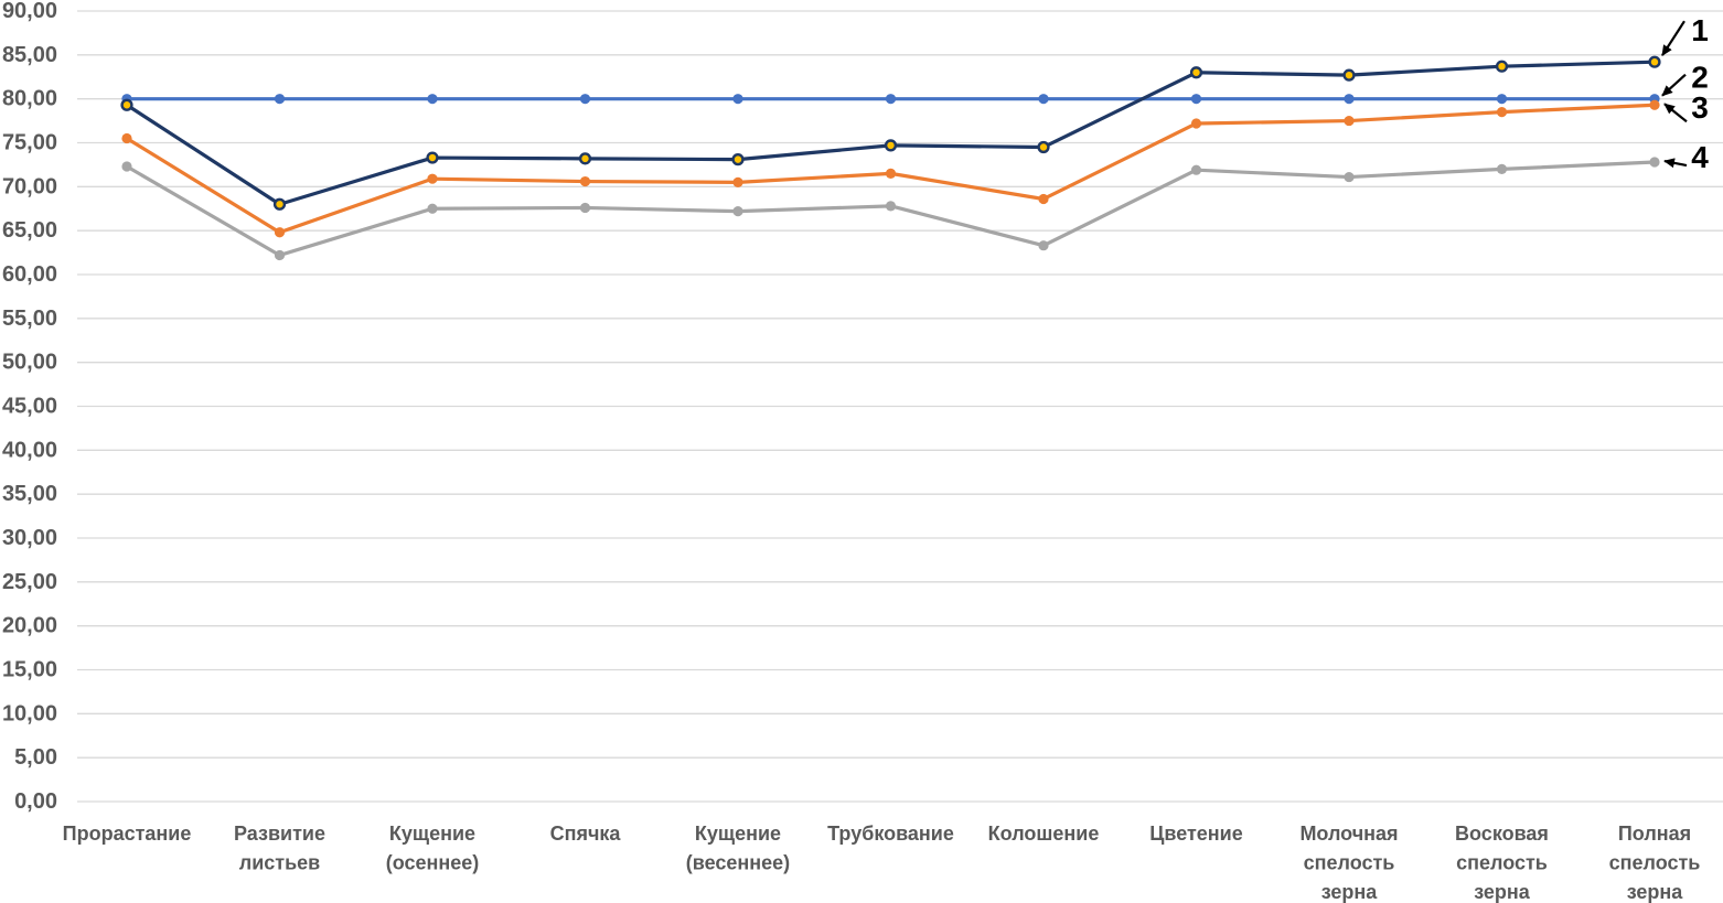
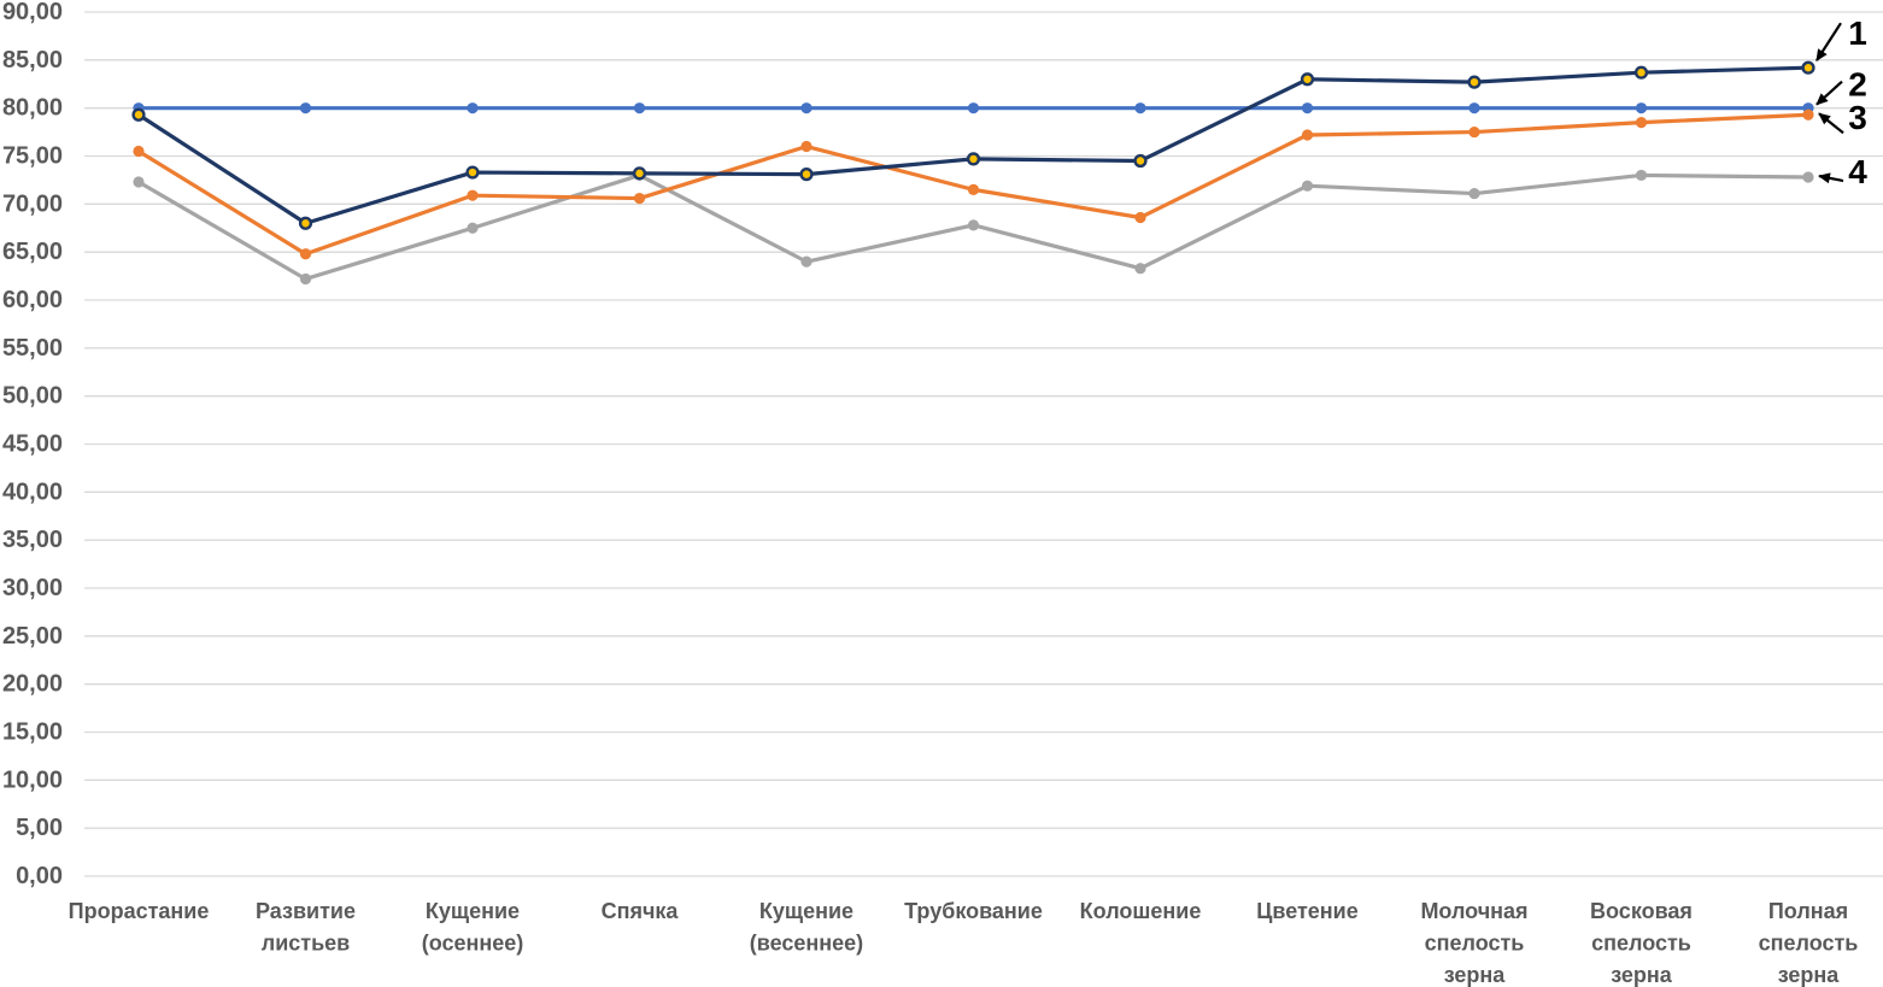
4/Спячка: 68 -> 73
3/Кущение (весеннее): 70 -> 76
4/Кущение (весеннее): 67 -> 64
4/Восковая спелость зерна: 72 -> 73
